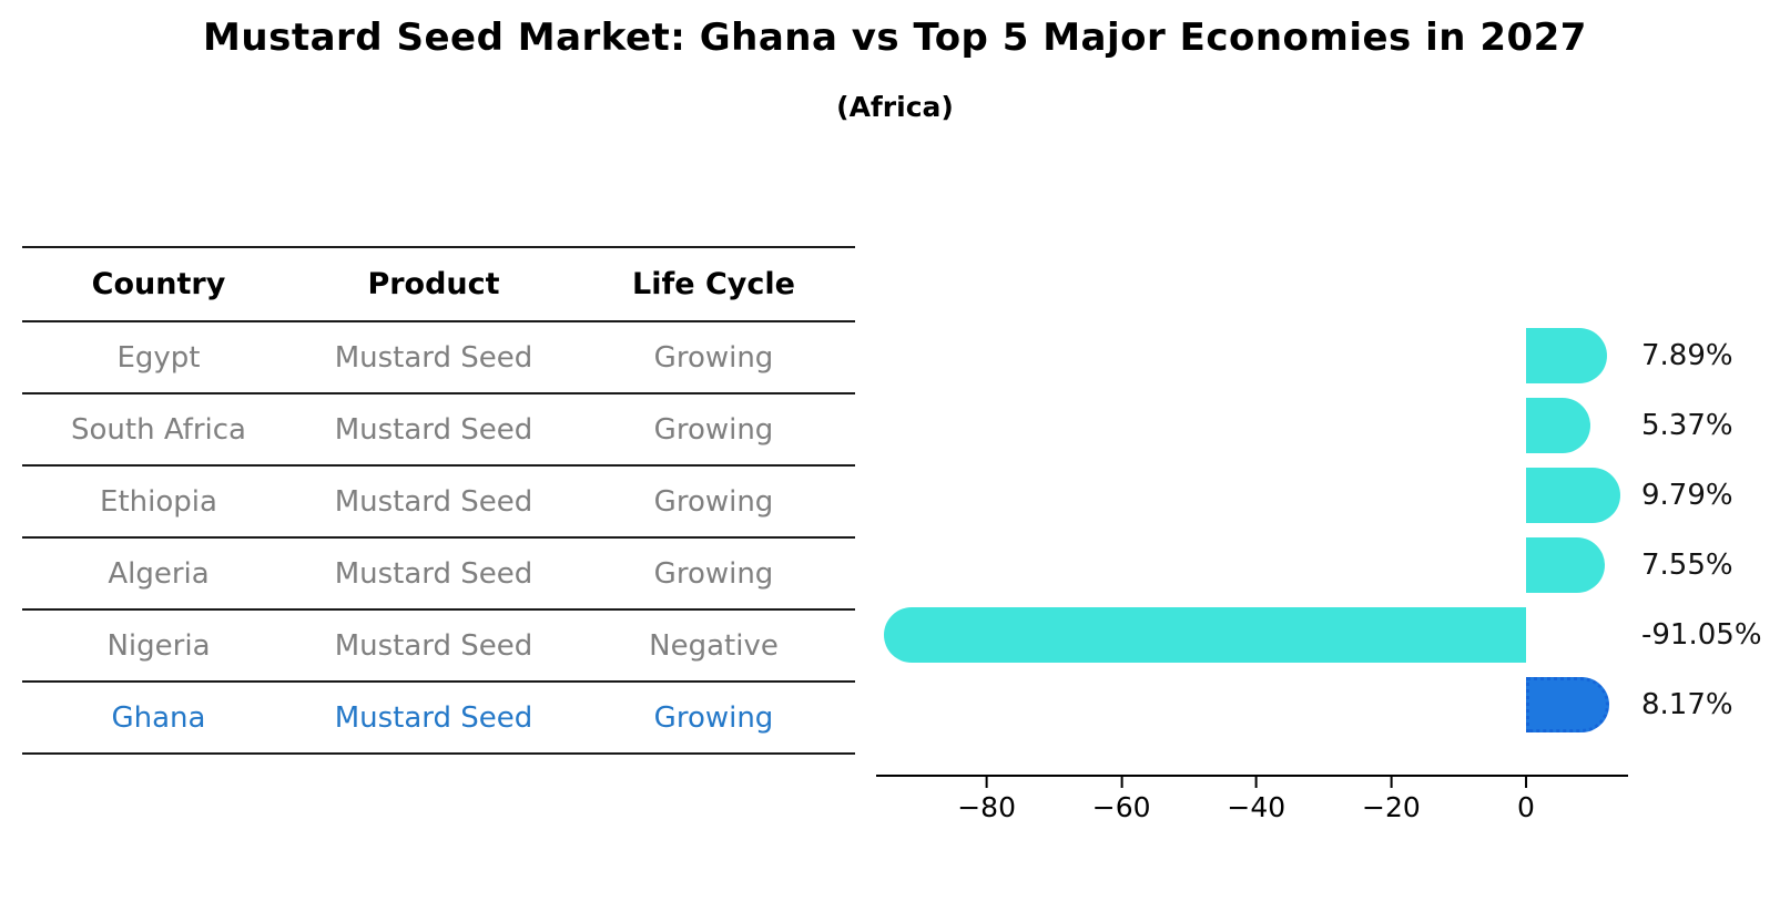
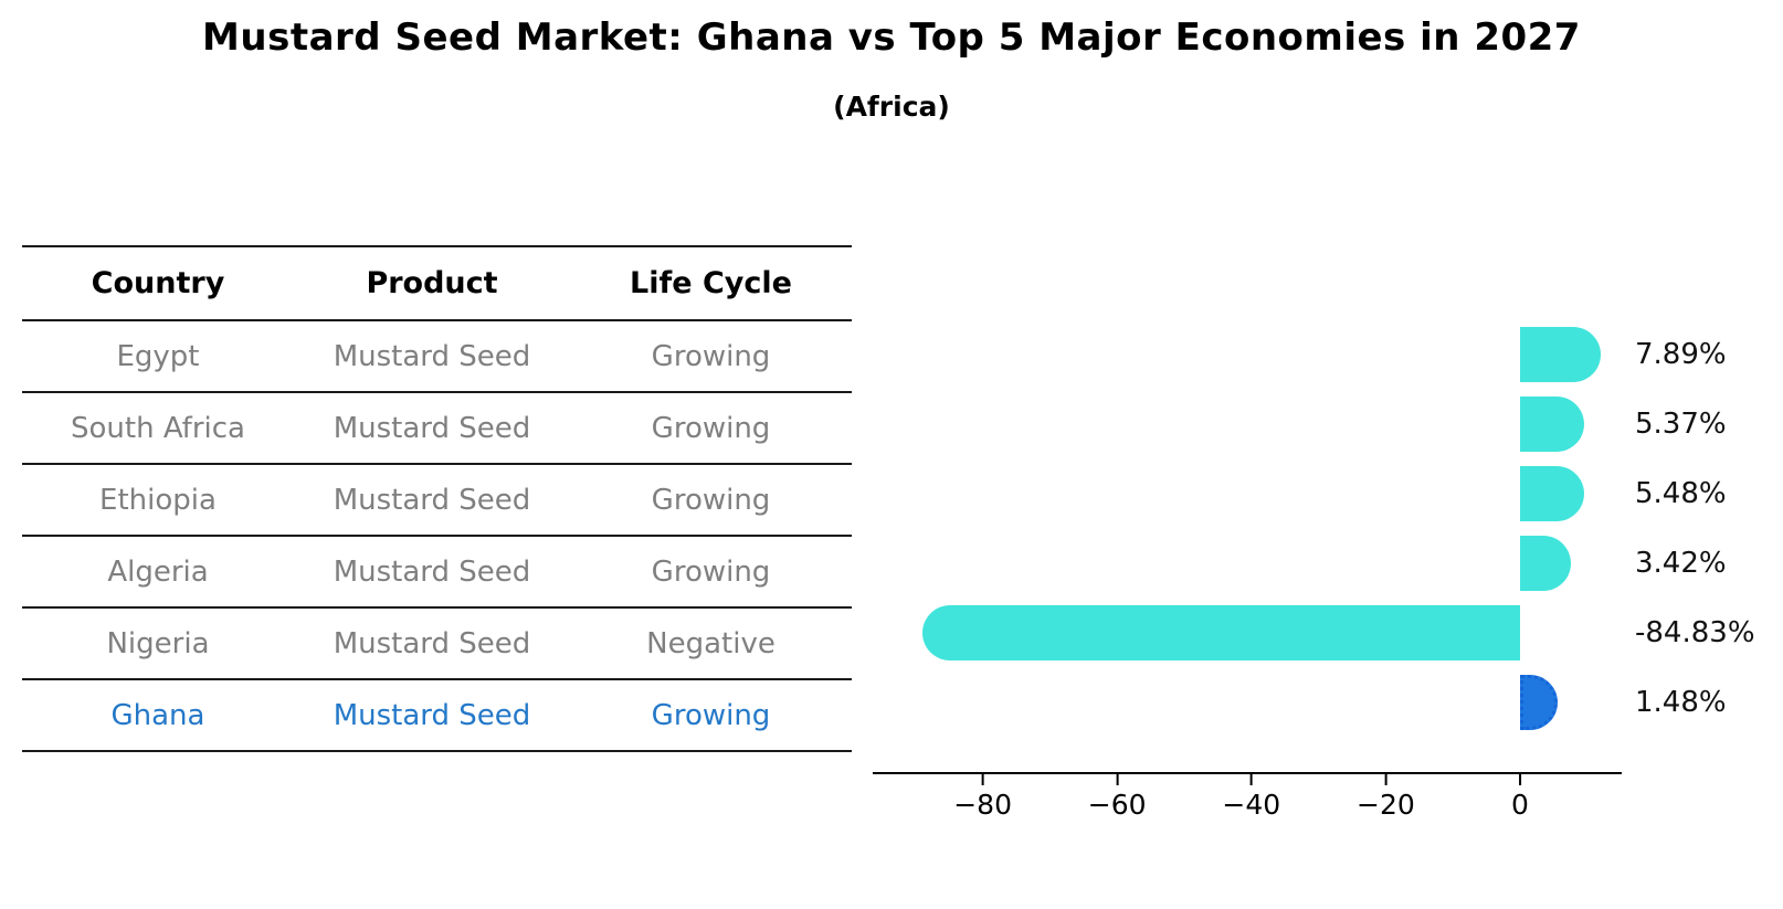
Ethiopia: 9.79% -> 5.48%
Algeria: 7.55% -> 3.42%
Nigeria: -91.05% -> -84.83%
Ghana: 8.17% -> 1.48%
